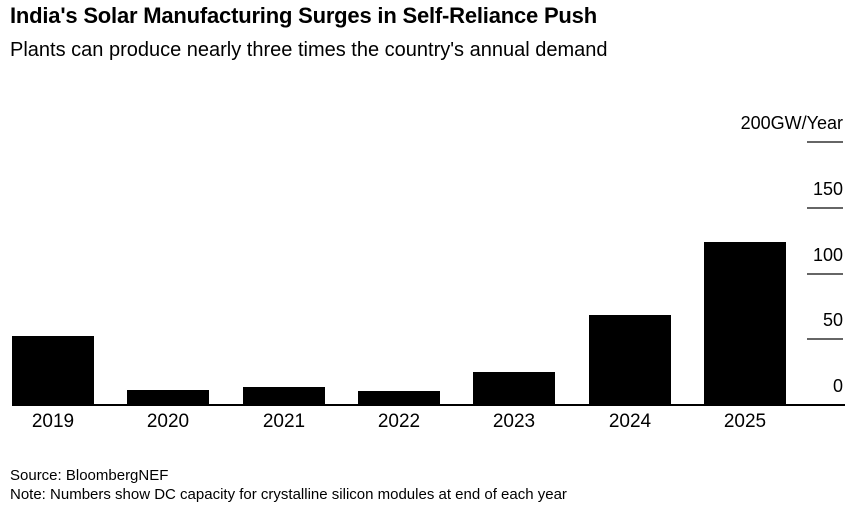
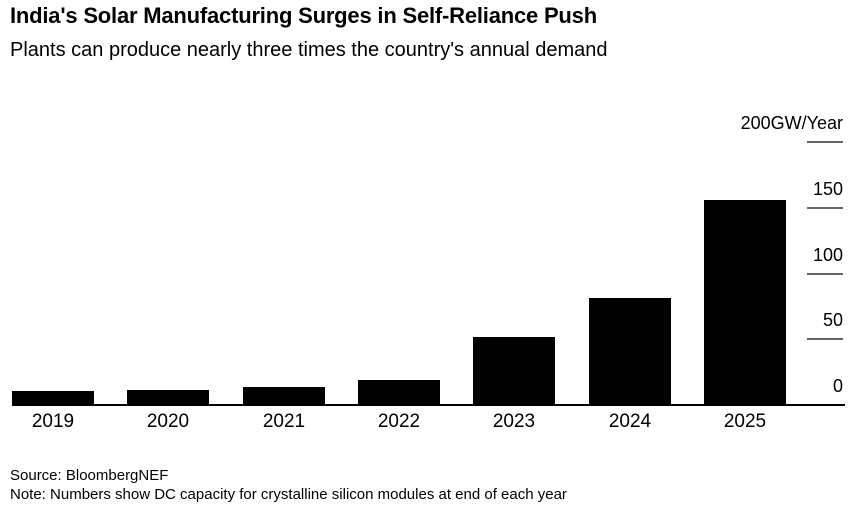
2019: 52 -> 10
2022: 10 -> 18
2023: 24 -> 51
2024: 68 -> 81
2025: 123 -> 155
